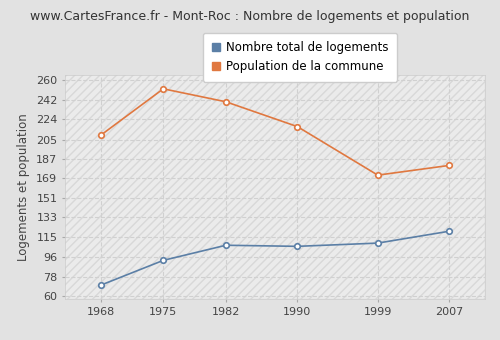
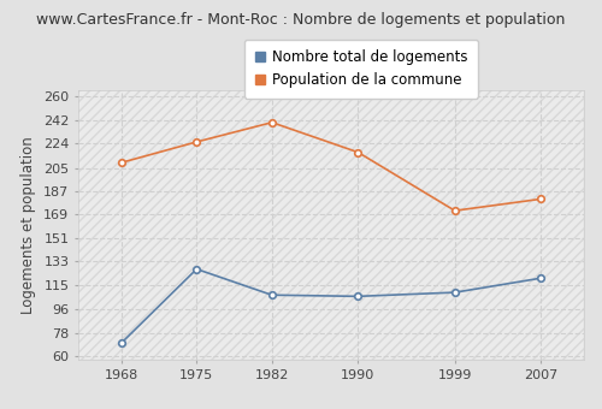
Nombre total de logements/1975: 93 -> 127
Population de la commune/1975: 252 -> 225
